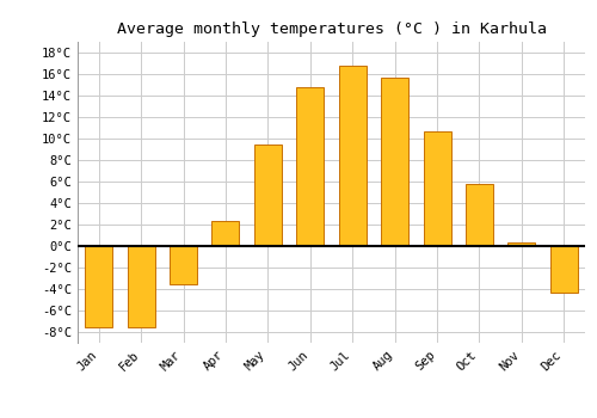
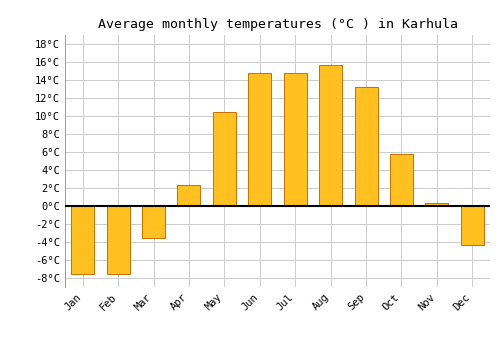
May: 9.5°C -> 10.4°C
Jul: 16.8°C -> 14.8°C
Sep: 10.7°C -> 13.2°C
